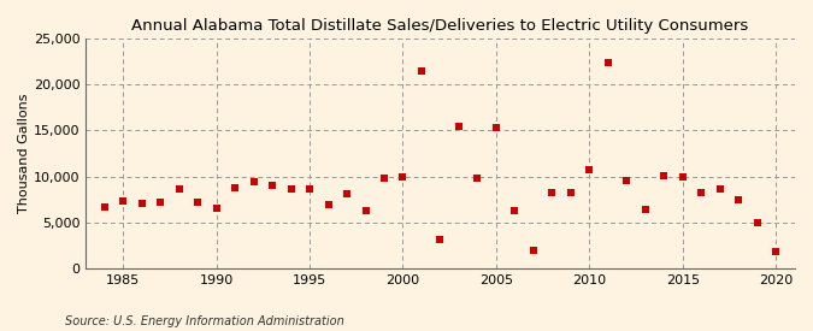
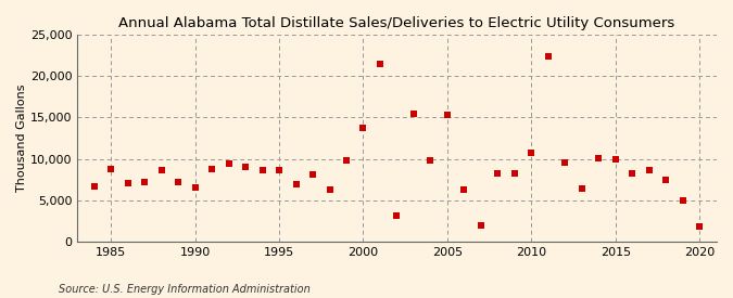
1985: 7,400 -> 8,800
2000: 10,000 -> 13,800
